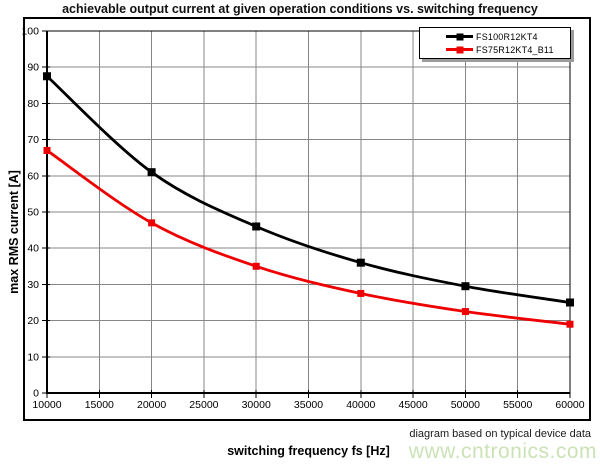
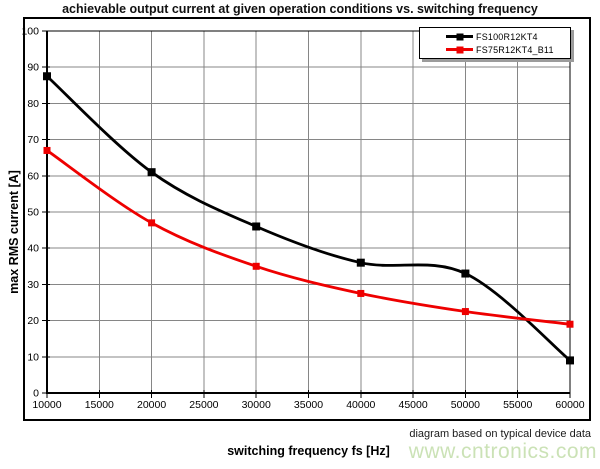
FS100R12KT4/50000: 30 -> 33
FS100R12KT4/60000: 25 -> 9
